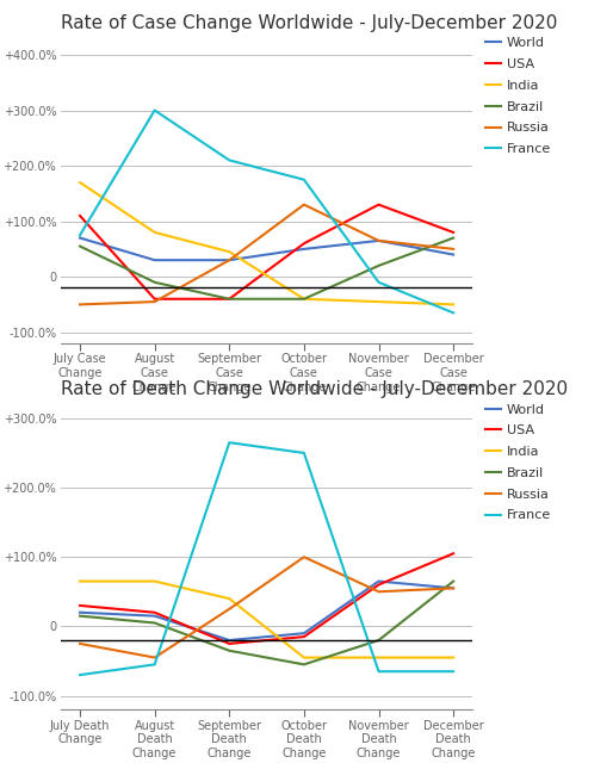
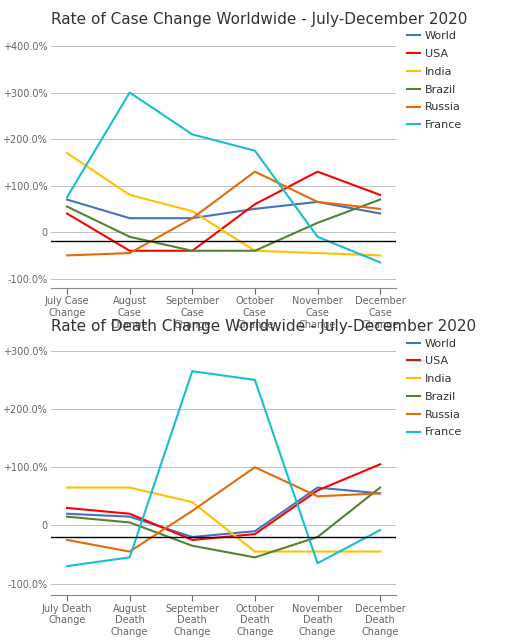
Rate of Case Change Worldwide - July-December 2020/USA/July Case Change: 110% -> 40%
Rate of Death Change Worldwide - July-December 2020/France/December Death Change: -65% -> -8%
